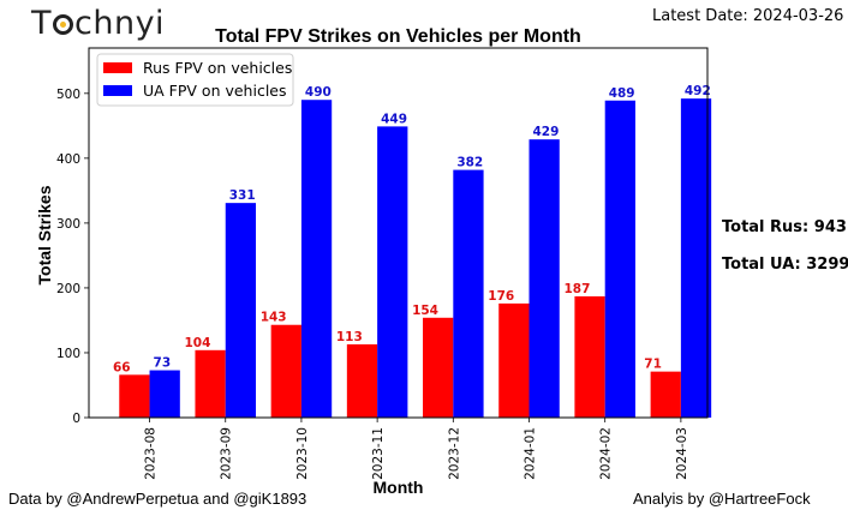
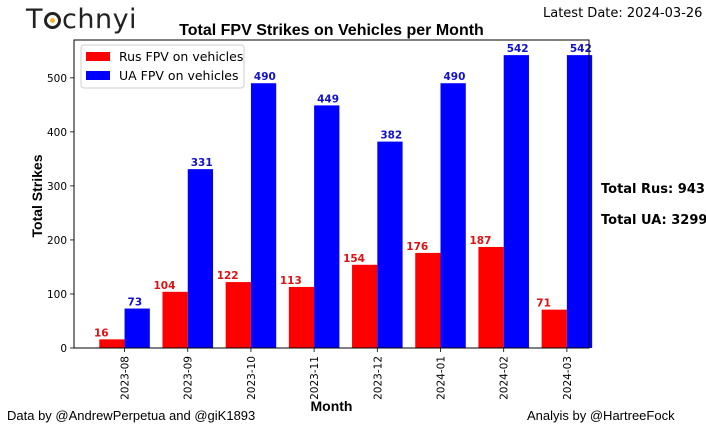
Rus FPV on vehicles/2023-08: 66 -> 16
Rus FPV on vehicles/2023-10: 143 -> 122
UA FPV on vehicles/2024-01: 429 -> 490
UA FPV on vehicles/2024-02: 489 -> 542
UA FPV on vehicles/2024-03: 492 -> 542
